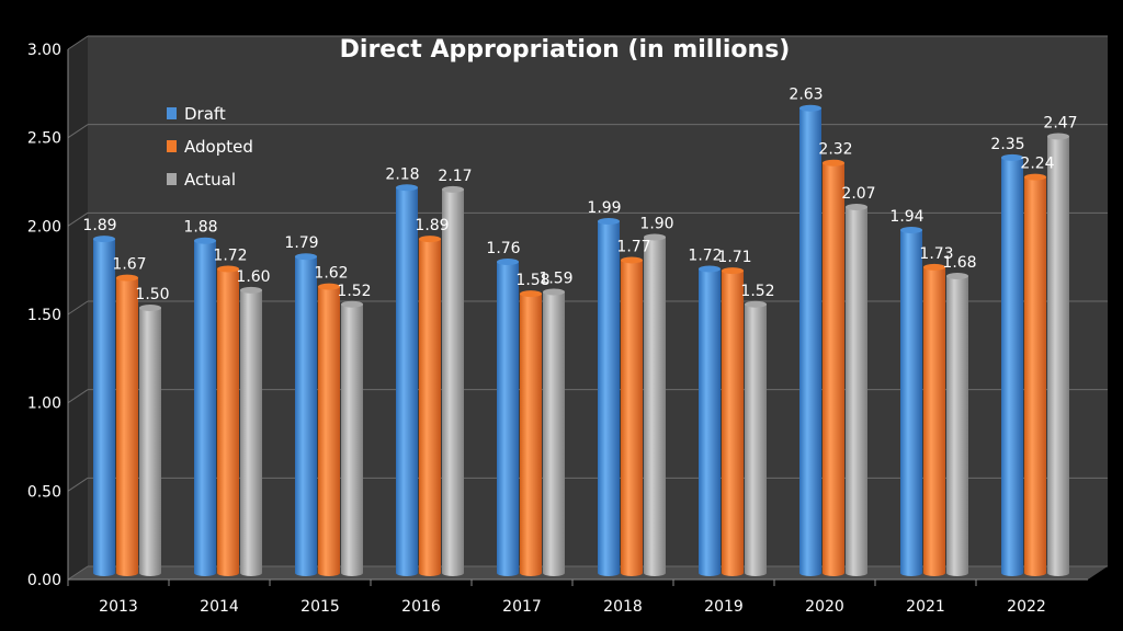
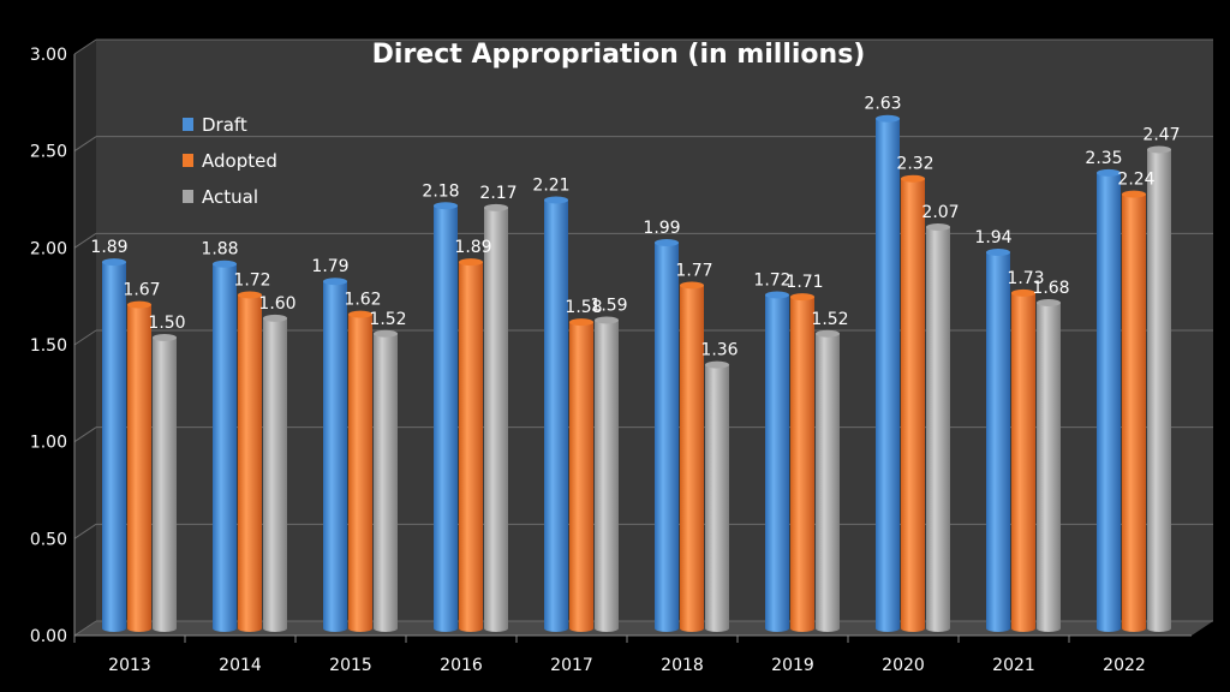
Draft/2017: 1.76 -> 2.21
Actual/2018: 1.90 -> 1.36
